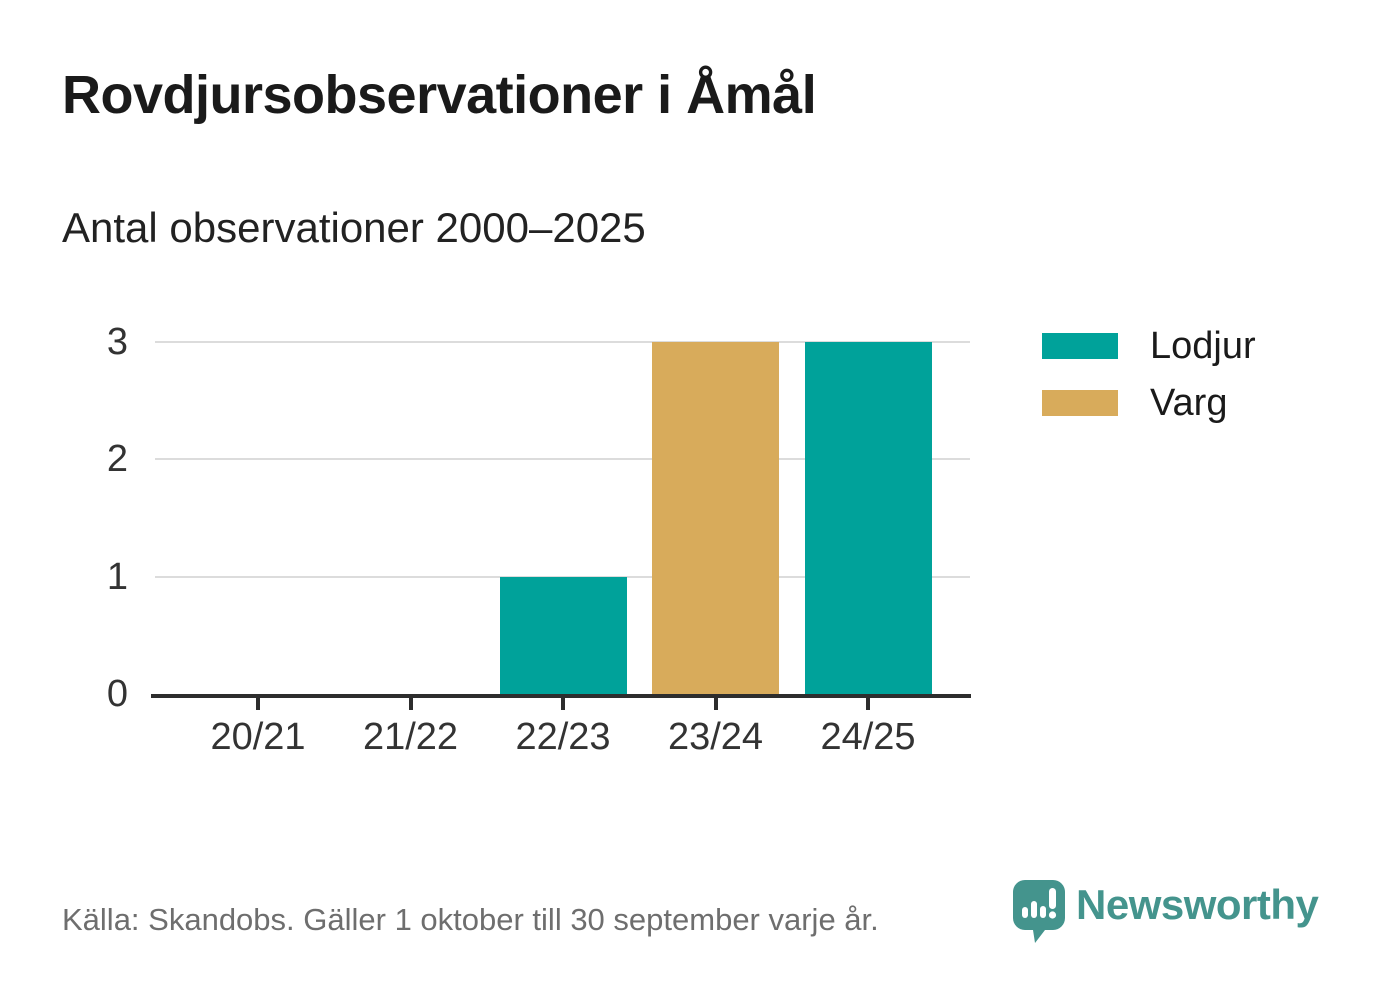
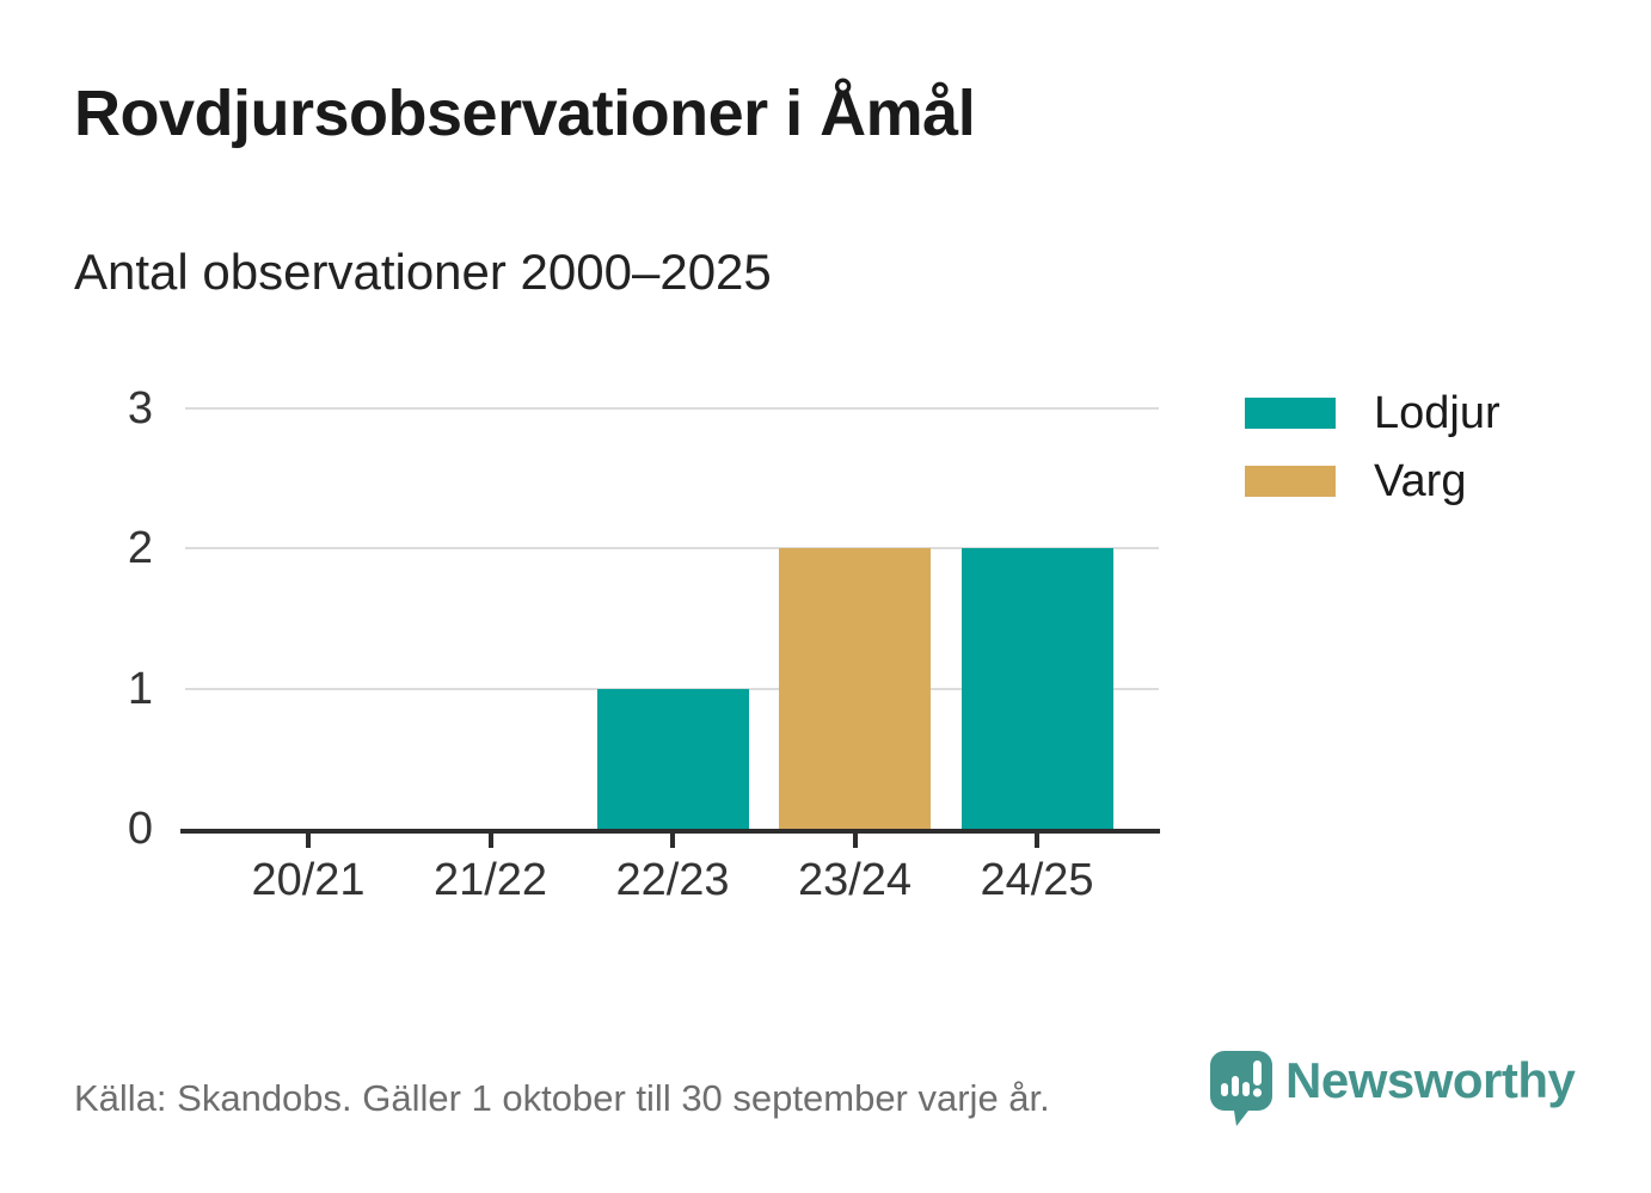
Varg/23/24: 3 -> 2
Lodjur/24/25: 3 -> 2
